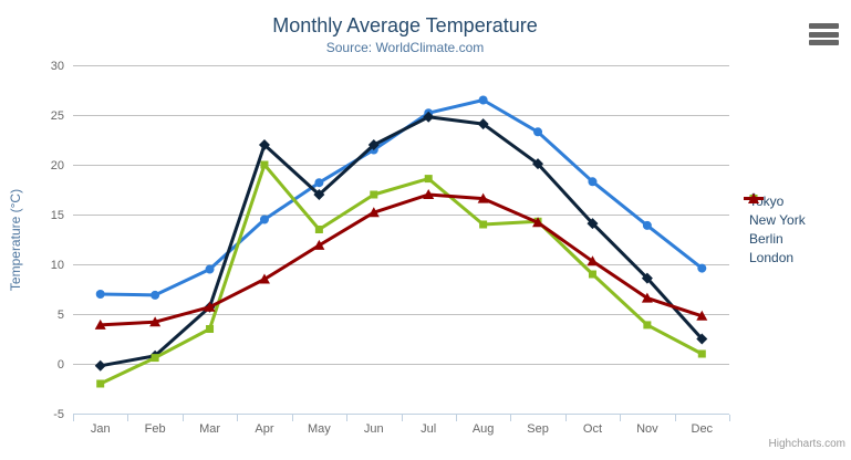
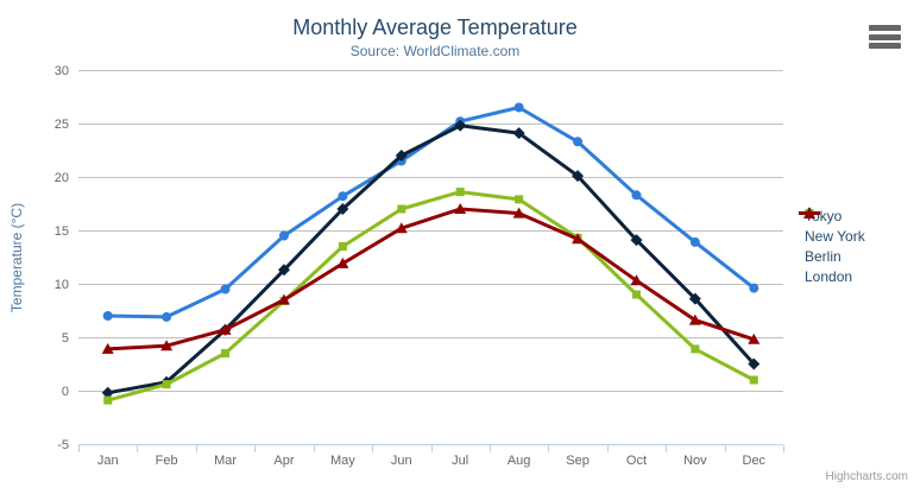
Berlin/Jan: -2 -> -1
New York/Apr: 22 -> 11
Berlin/Apr: 20 -> 8
Berlin/Aug: 14 -> 18
